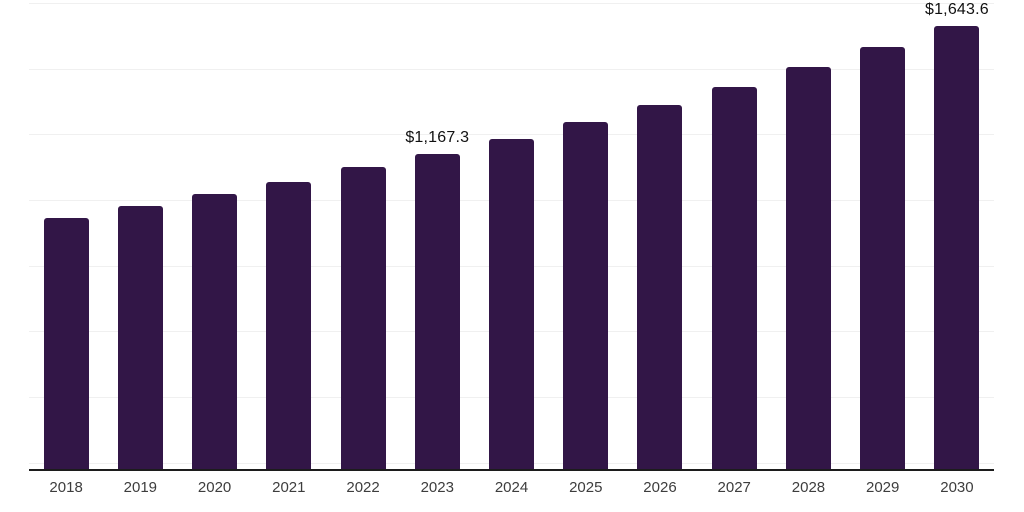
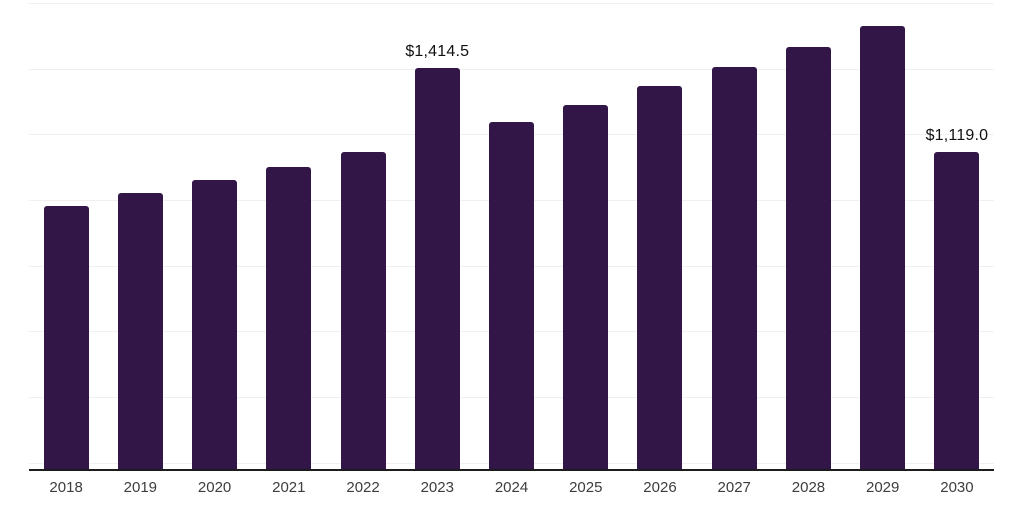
2023: $1,167.3 -> $1,414.5
2030: $1,643.6 -> $1,119.0
